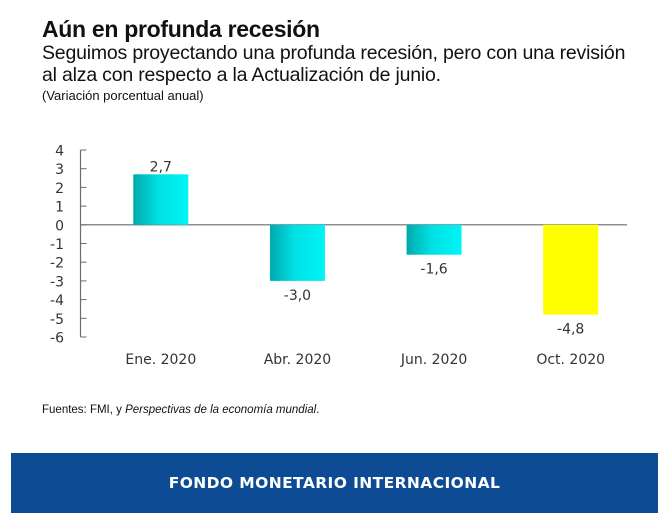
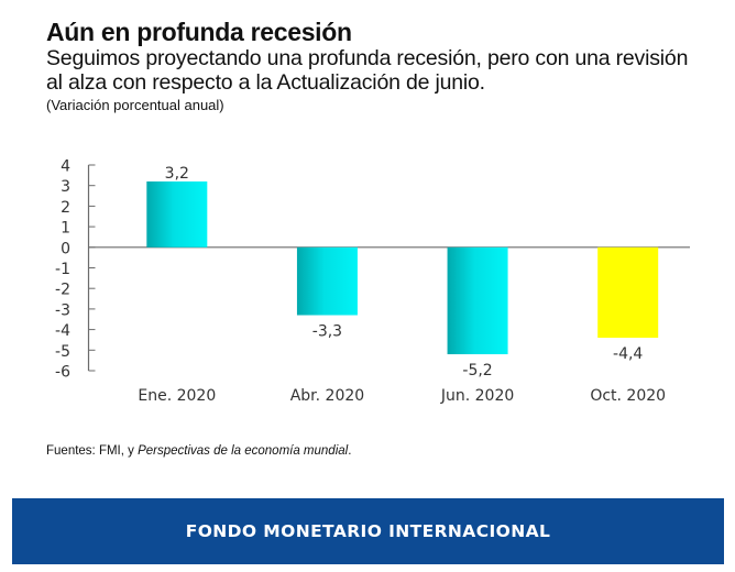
Ene. 2020: 2,7 -> 3,2
Abr. 2020: -3,0 -> -3,3
Jun. 2020: -1,6 -> -5,2
Oct. 2020: -4,8 -> -4,4
